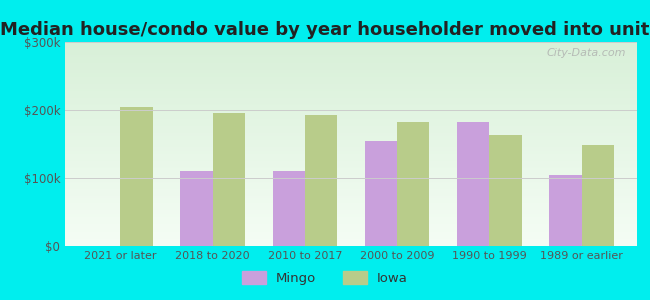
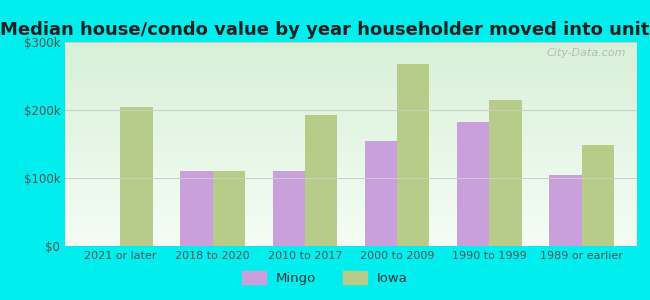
Iowa/2018 to 2020: $195k -> $110k
Iowa/2000 to 2009: $183k -> $268k
Iowa/1990 to 1999: $163k -> $214k
